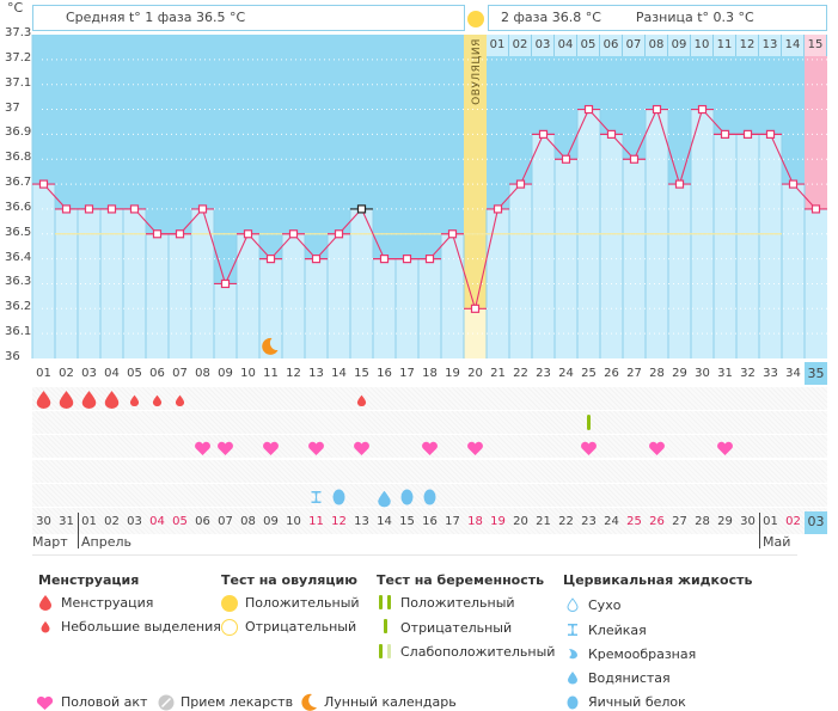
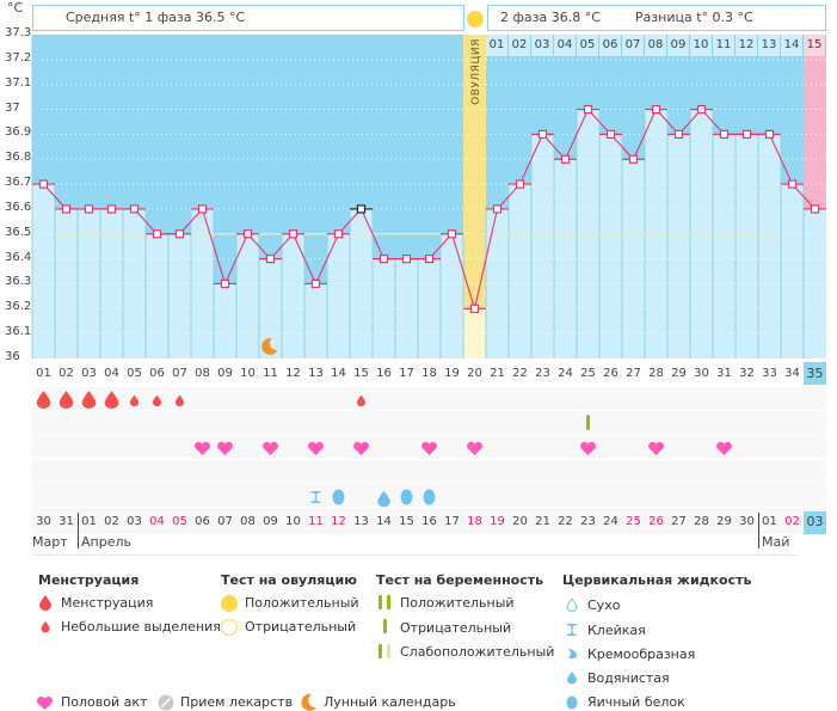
13: 36.4 -> 36.3
29: 36.7 -> 36.9
